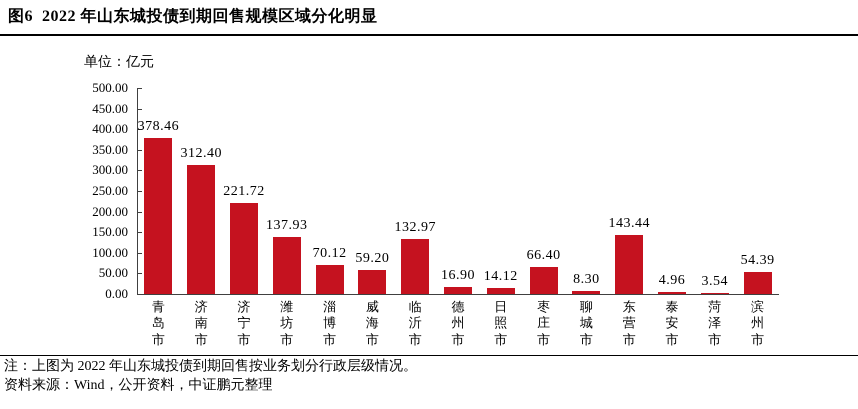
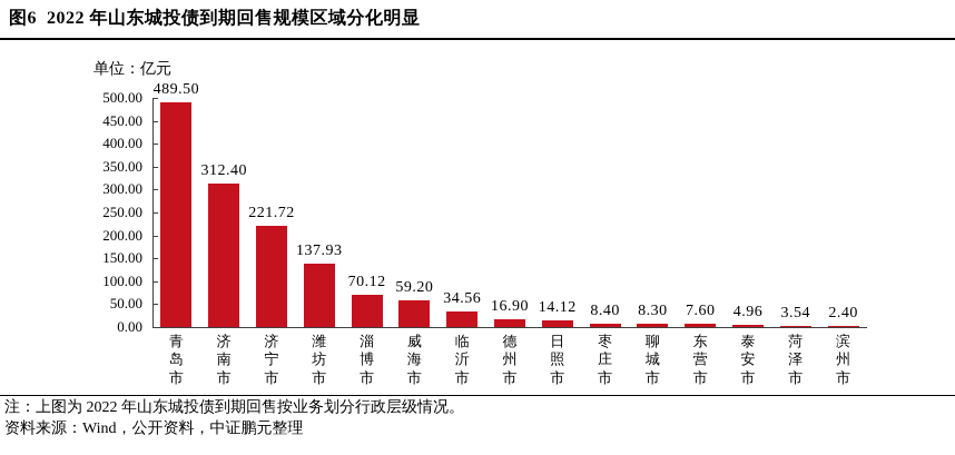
青岛市: 378.46 -> 489.50
临沂市: 132.97 -> 34.56
枣庄市: 66.40 -> 8.40
东营市: 143.44 -> 7.60
滨州市: 54.39 -> 2.40
